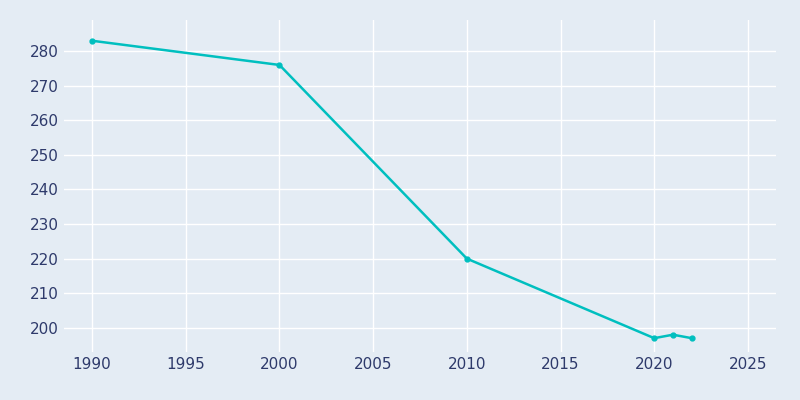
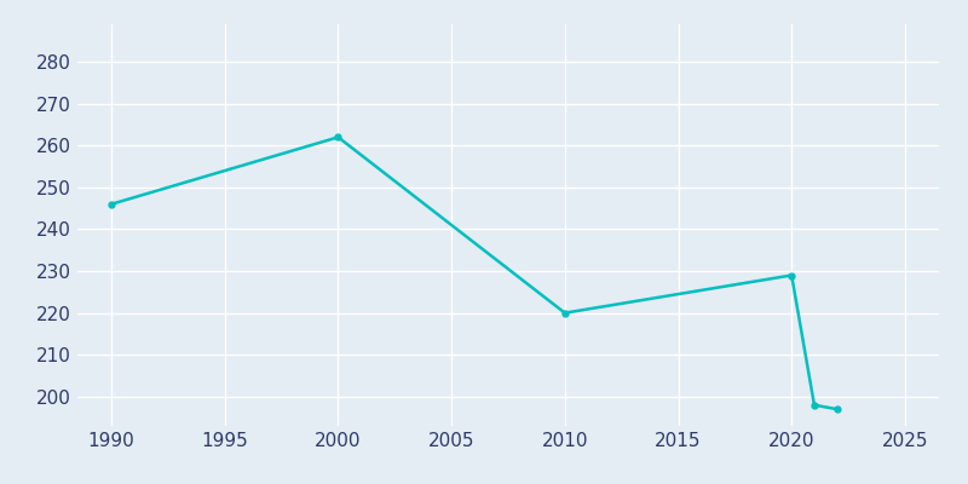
1990: 283 -> 246
2000: 276 -> 262
2020: 197 -> 229
